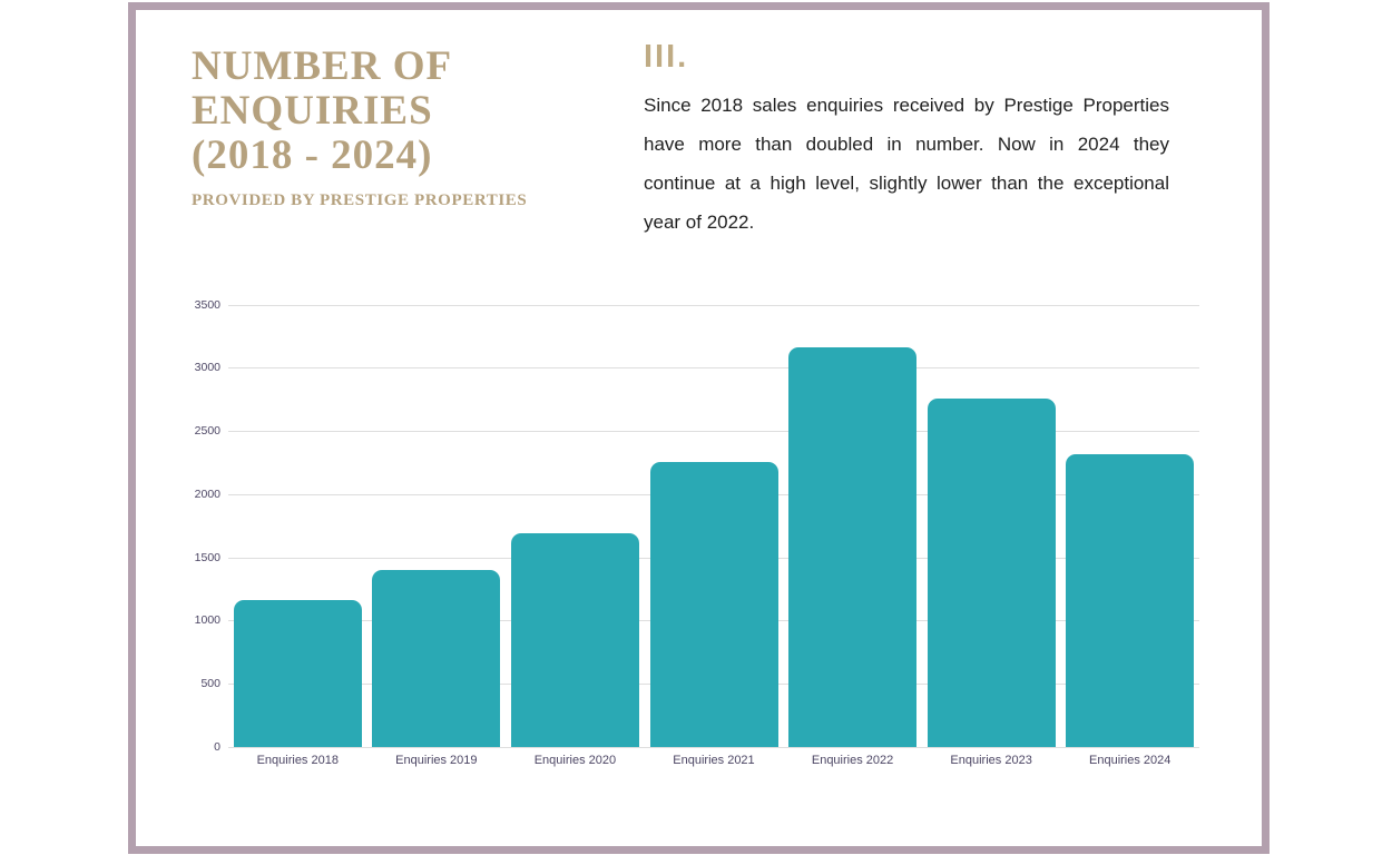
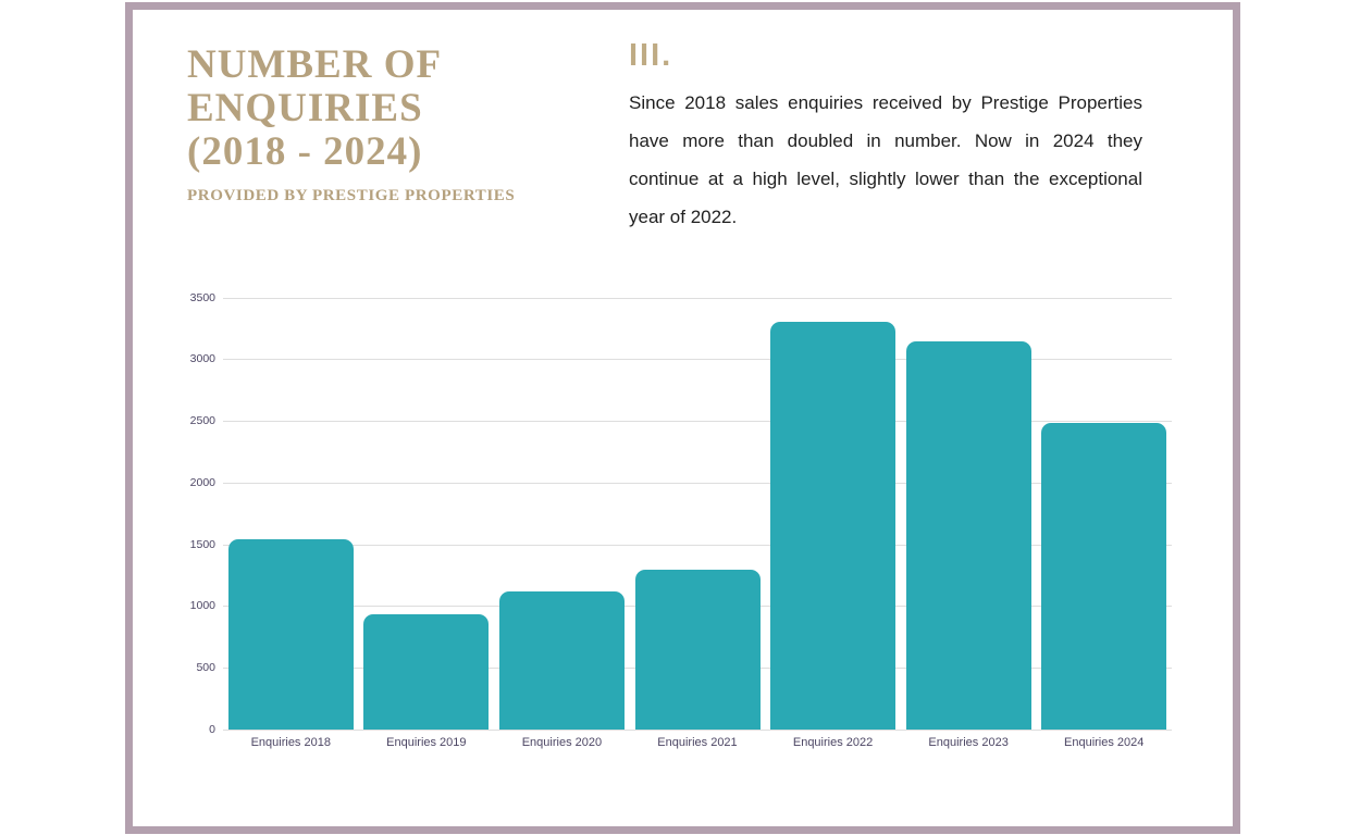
Enquiries 2018: 1160 -> 1540
Enquiries 2019: 1400 -> 930
Enquiries 2020: 1690 -> 1120
Enquiries 2021: 2250 -> 1290
Enquiries 2022: 3160 -> 3300
Enquiries 2023: 2760 -> 3140
Enquiries 2024: 2320 -> 2480
